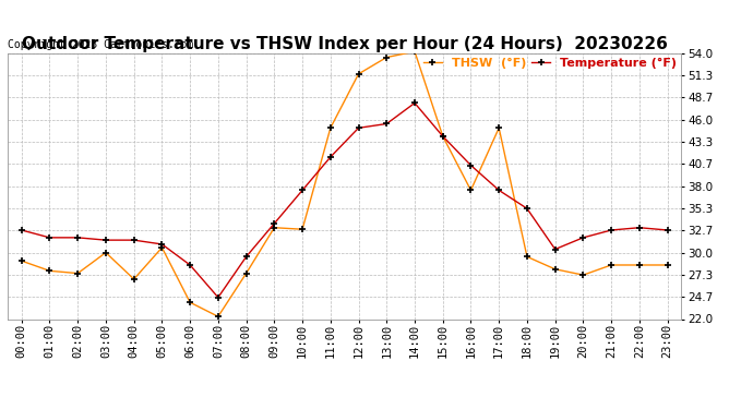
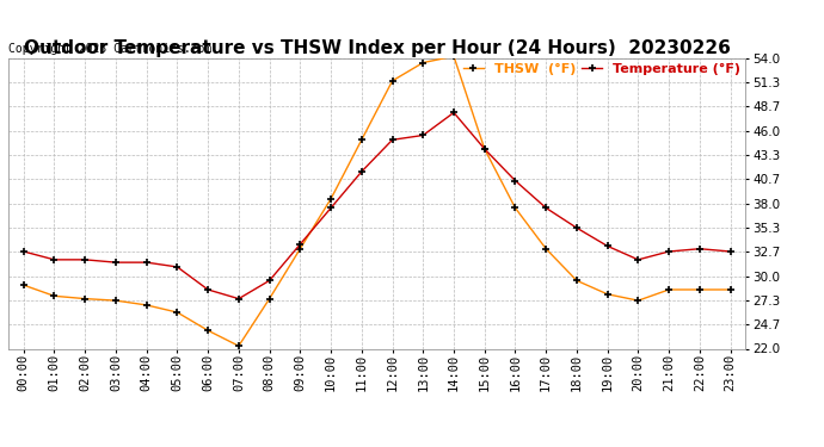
THSW (°F)/03:00: 30.0 -> 27.3
THSW (°F)/05:00: 30.6 -> 26.0
Temperature (°F)/07:00: 24.6 -> 27.5
THSW (°F)/10:00: 32.8 -> 38.5
THSW (°F)/17:00: 45.0 -> 33.0
Temperature (°F)/19:00: 30.4 -> 33.3
